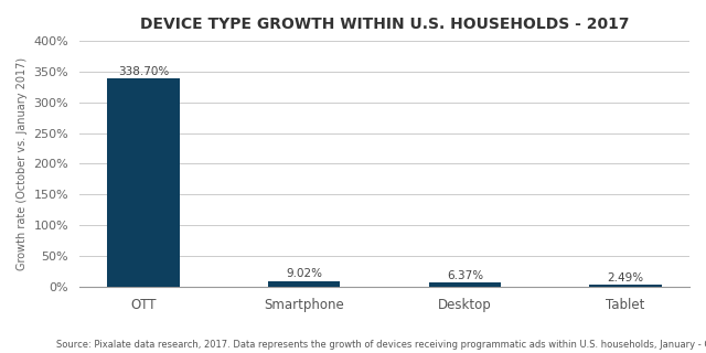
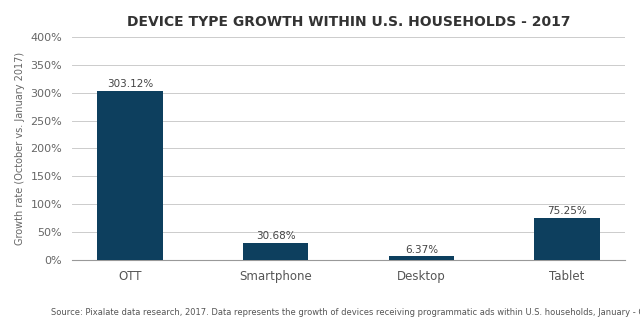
OTT: 338.70% -> 303.12%
Smartphone: 9.02% -> 30.68%
Tablet: 2.49% -> 75.25%
